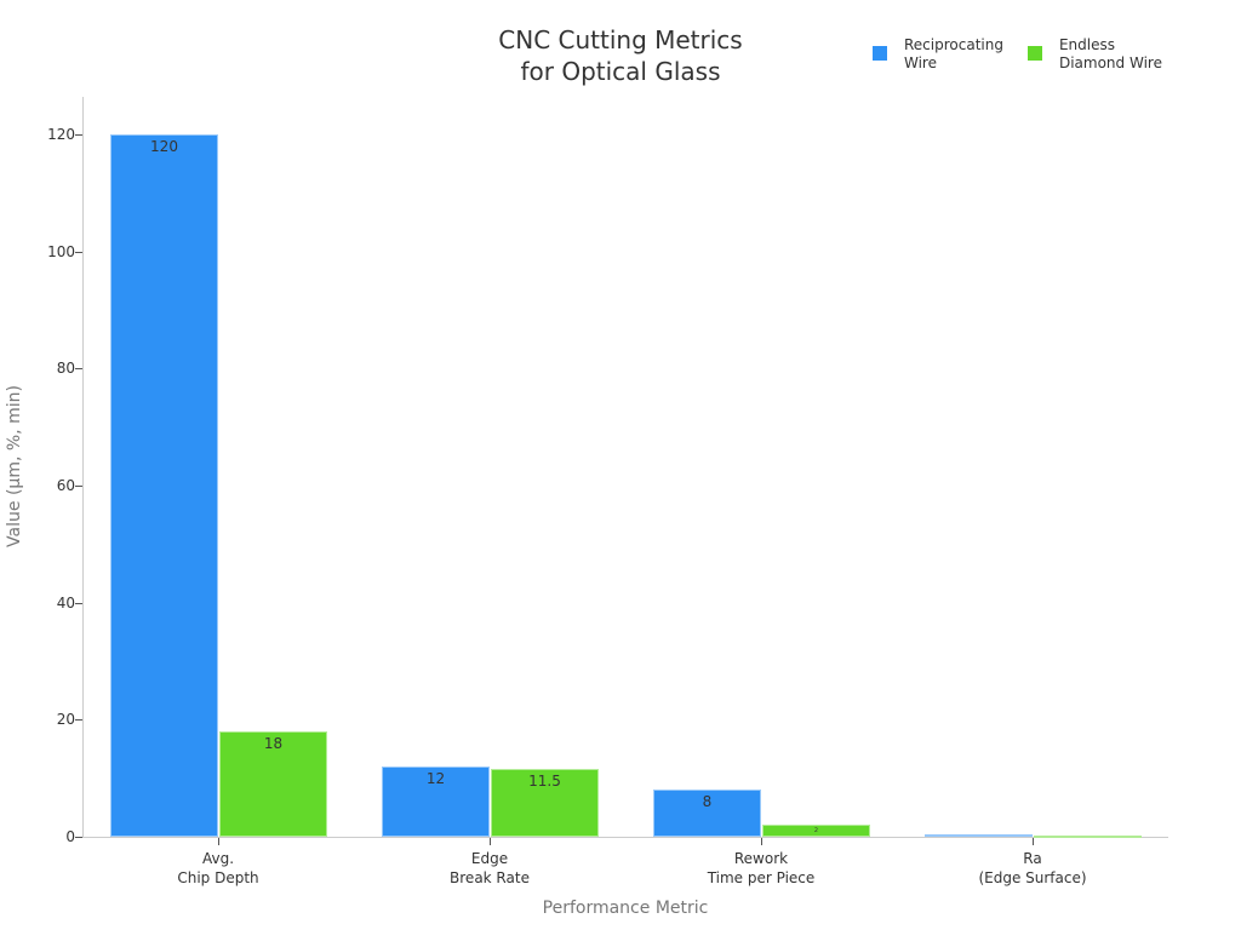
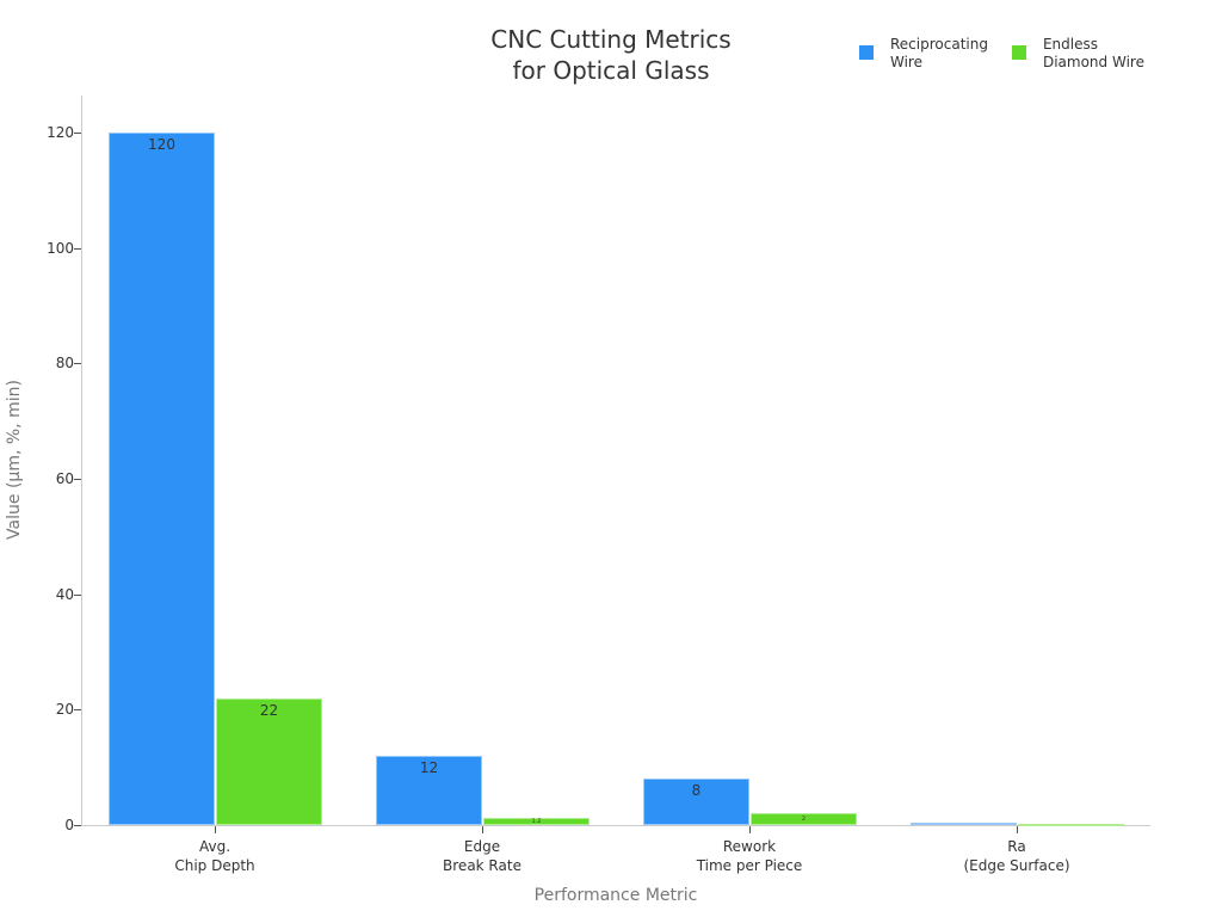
Endless Diamond Wire/Avg. Chip Depth: 18 -> 22
Endless Diamond Wire/Edge Break Rate: 11.5 -> 1.2
